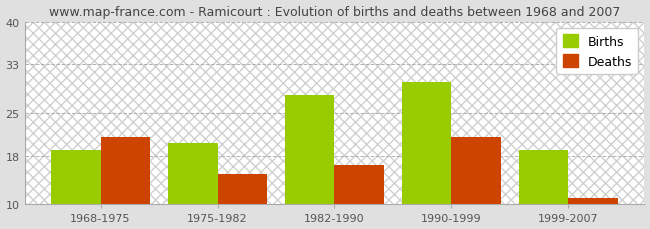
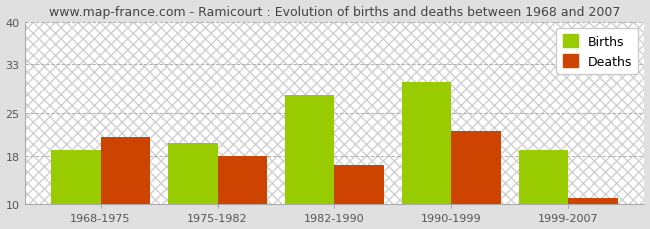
Deaths/1975-1982: 15.0 -> 18.0
Deaths/1990-1999: 21.0 -> 22.0
